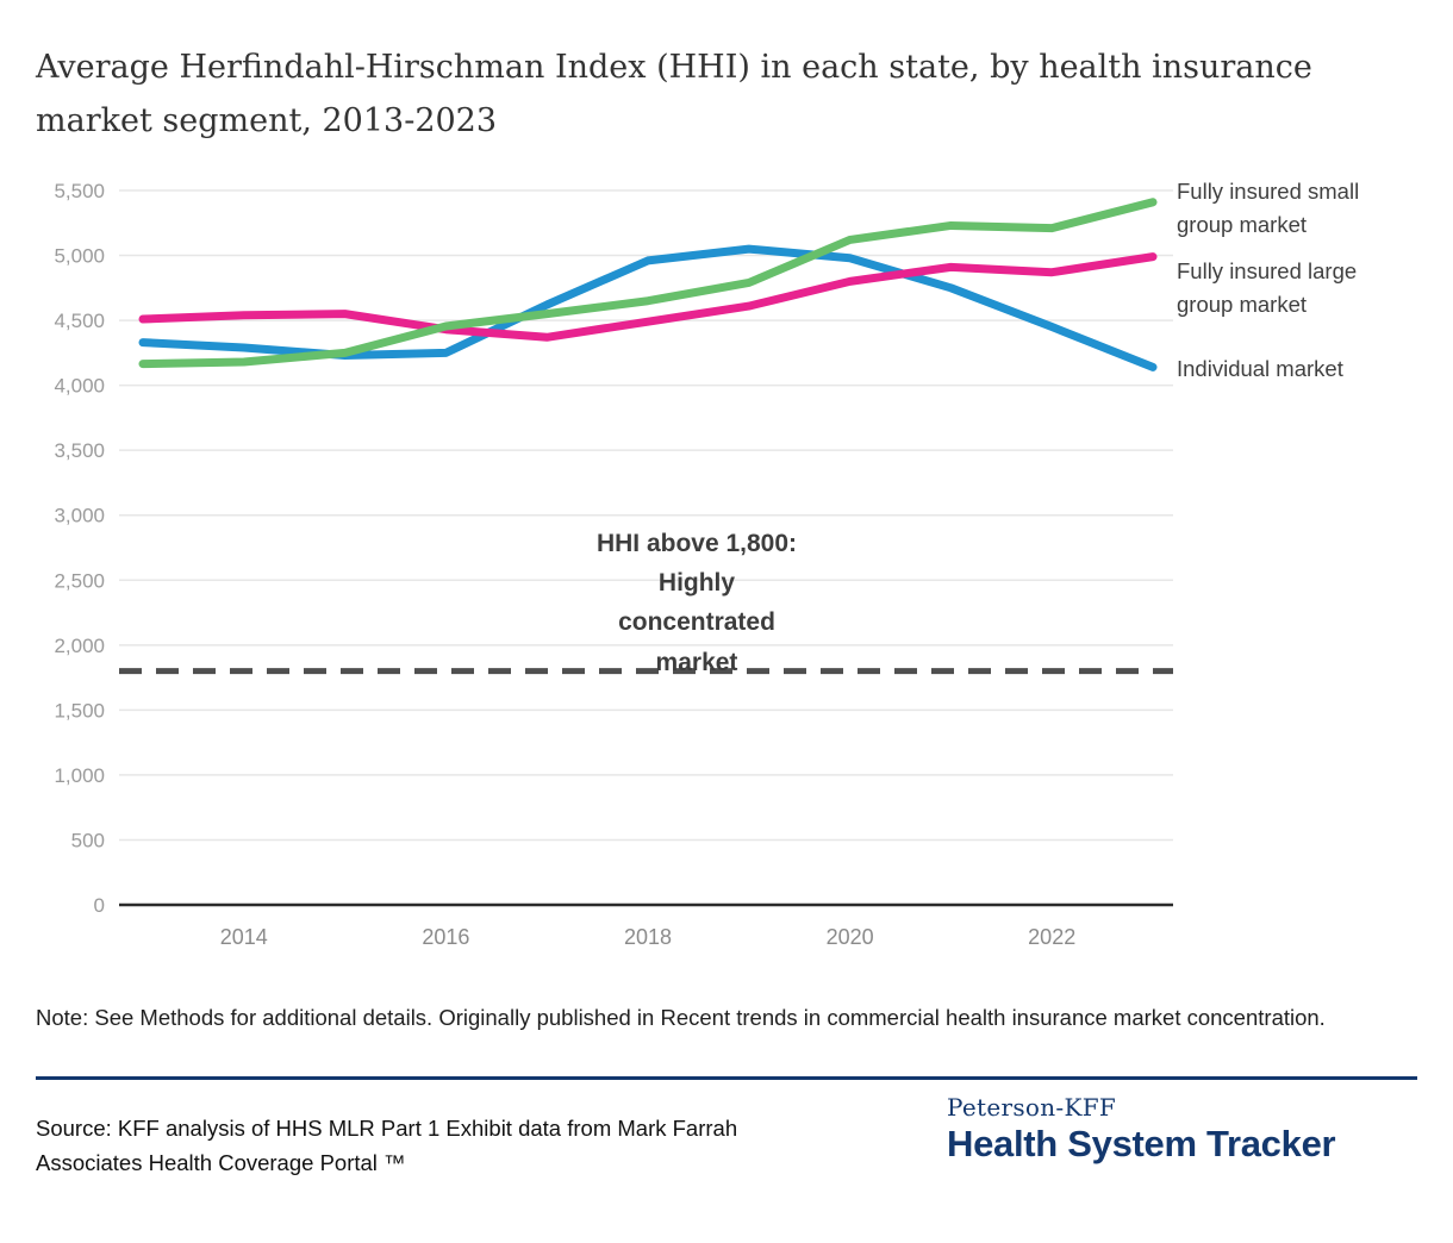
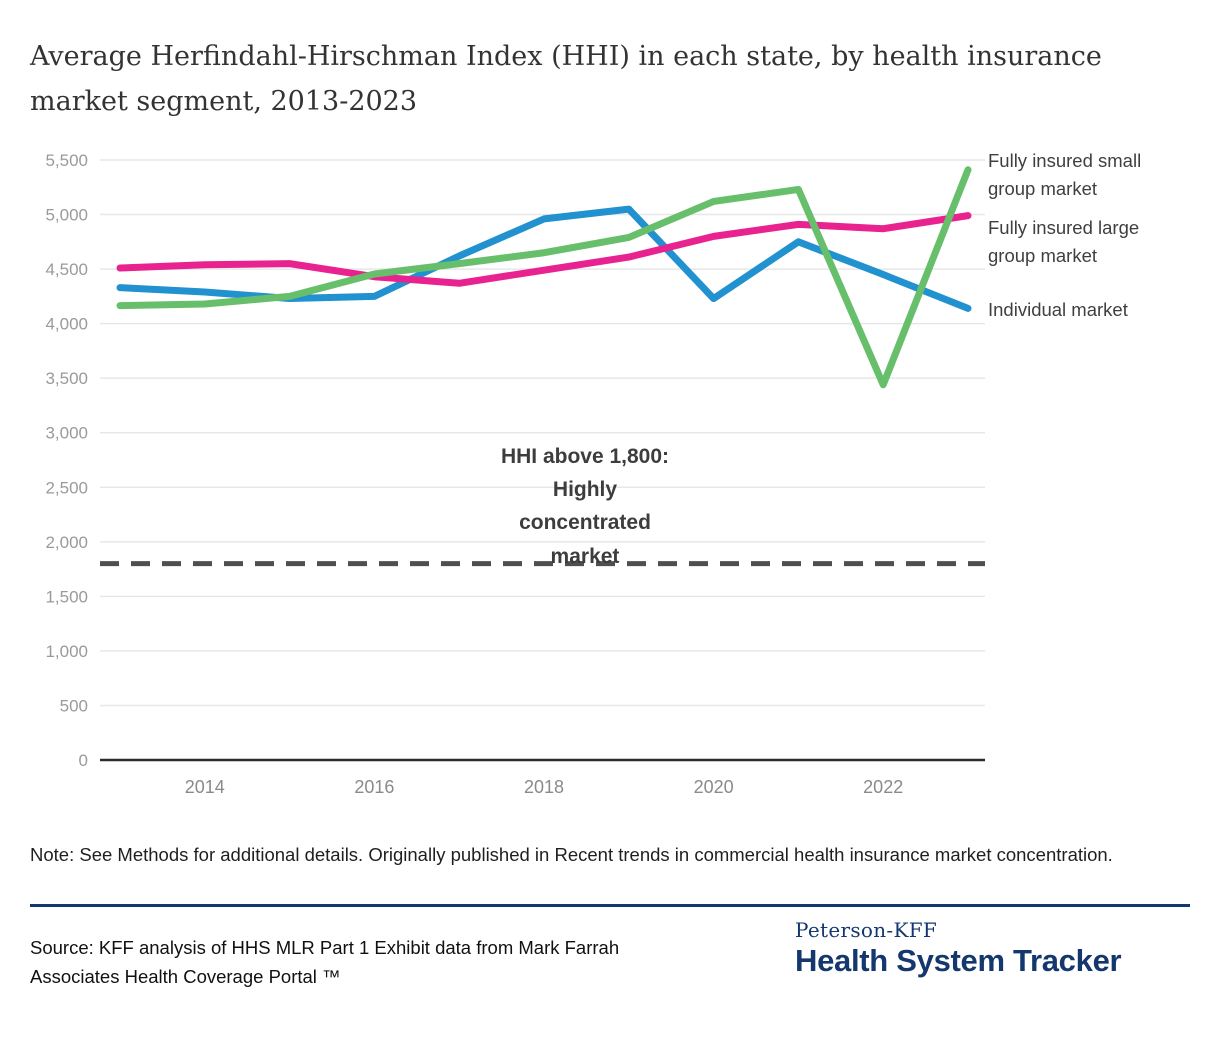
Individual market/2020: 4980 -> 4230
Fully insured small group market/2022: 5210 -> 3440
